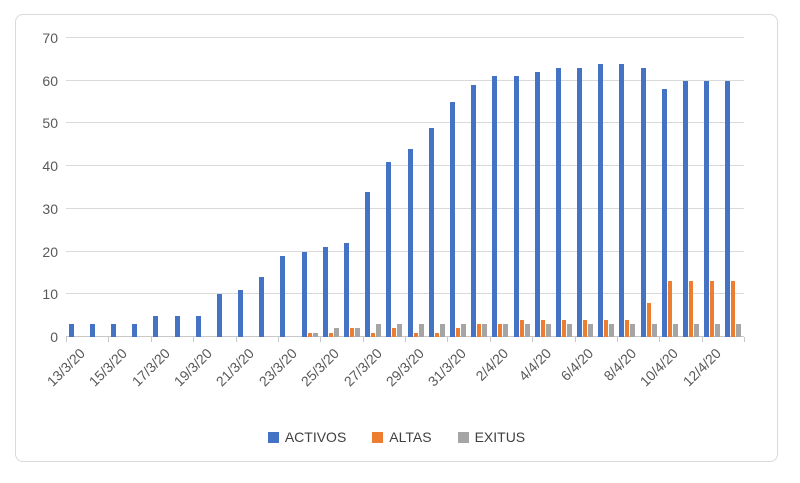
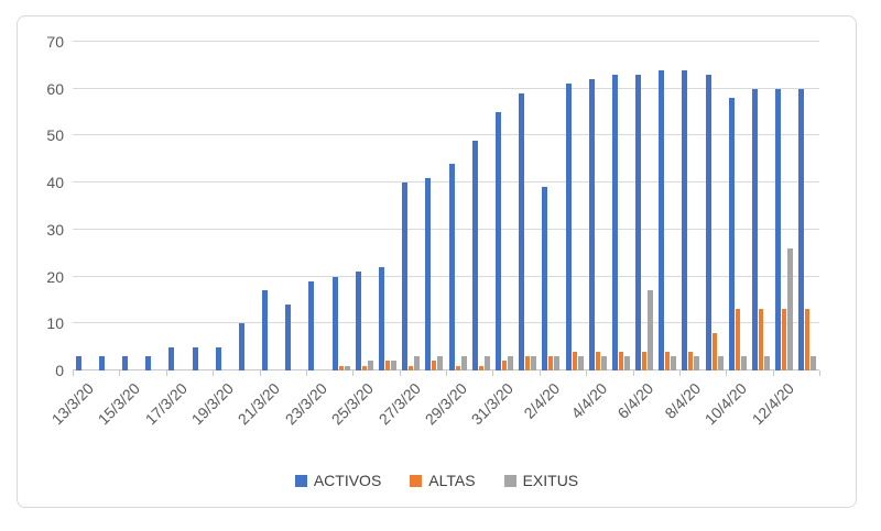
ACTIVOS/21/3/20: 11 -> 17
ACTIVOS/27/3/20: 34 -> 40
ACTIVOS/2/4/20: 61 -> 39
EXITUS/6/4/20: 3 -> 17
EXITUS/12/4/20: 3 -> 26
